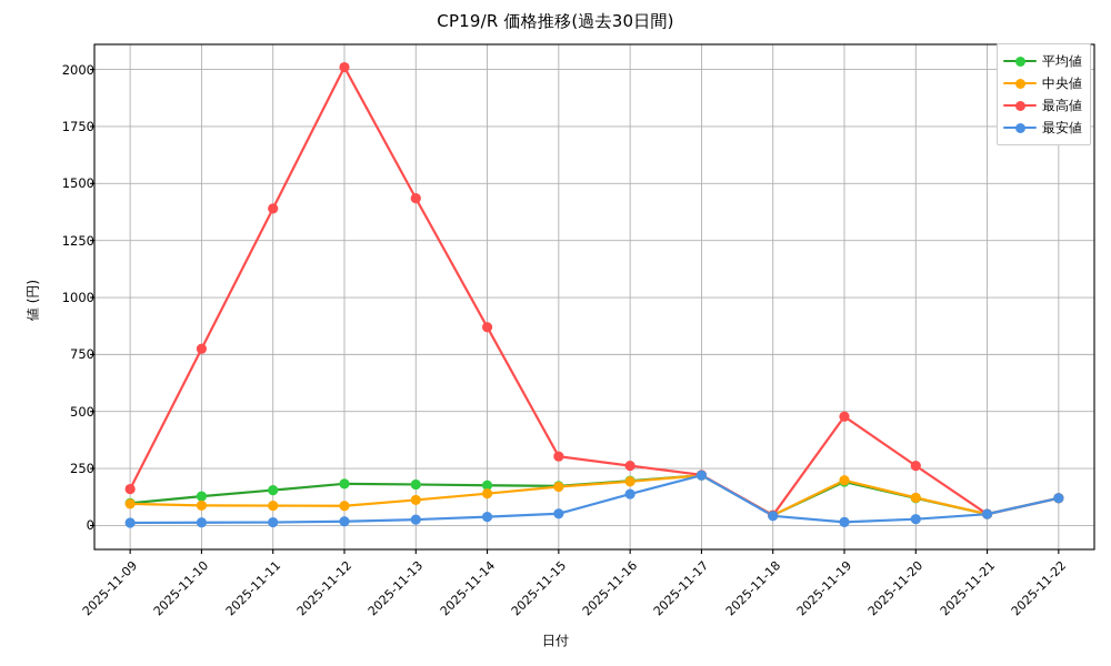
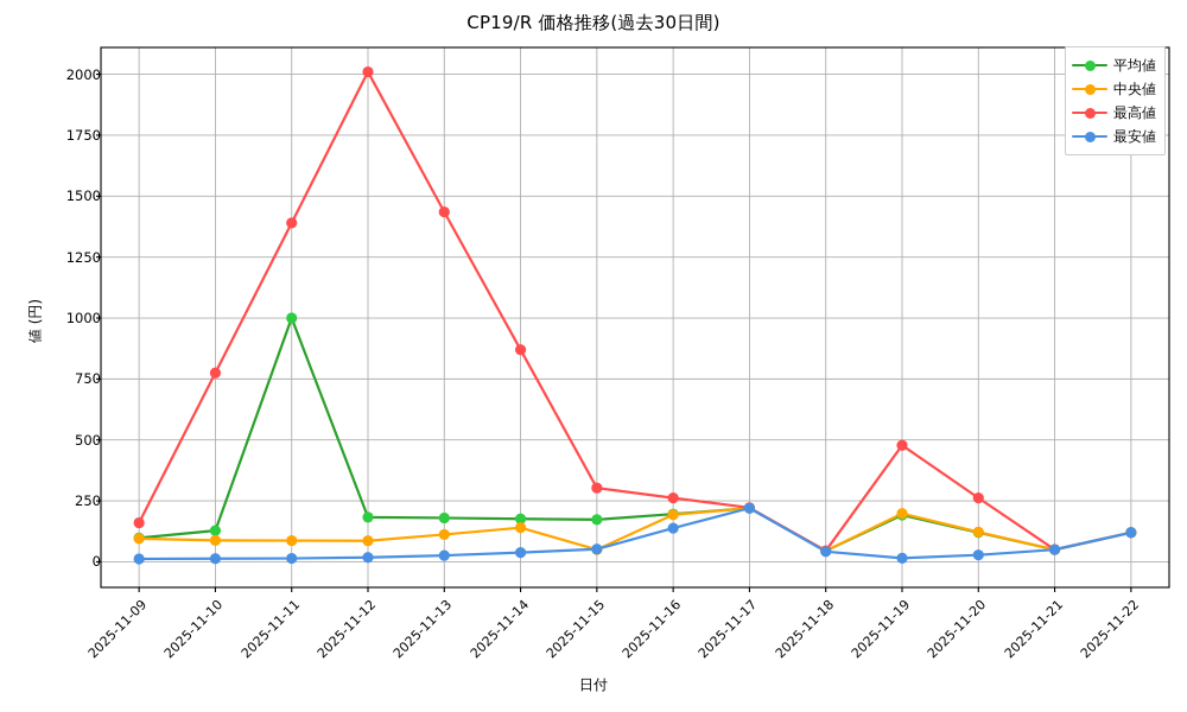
平均値/2025-11-11: 160 -> 1000
中央値/2025-11-15: 170 -> 50
